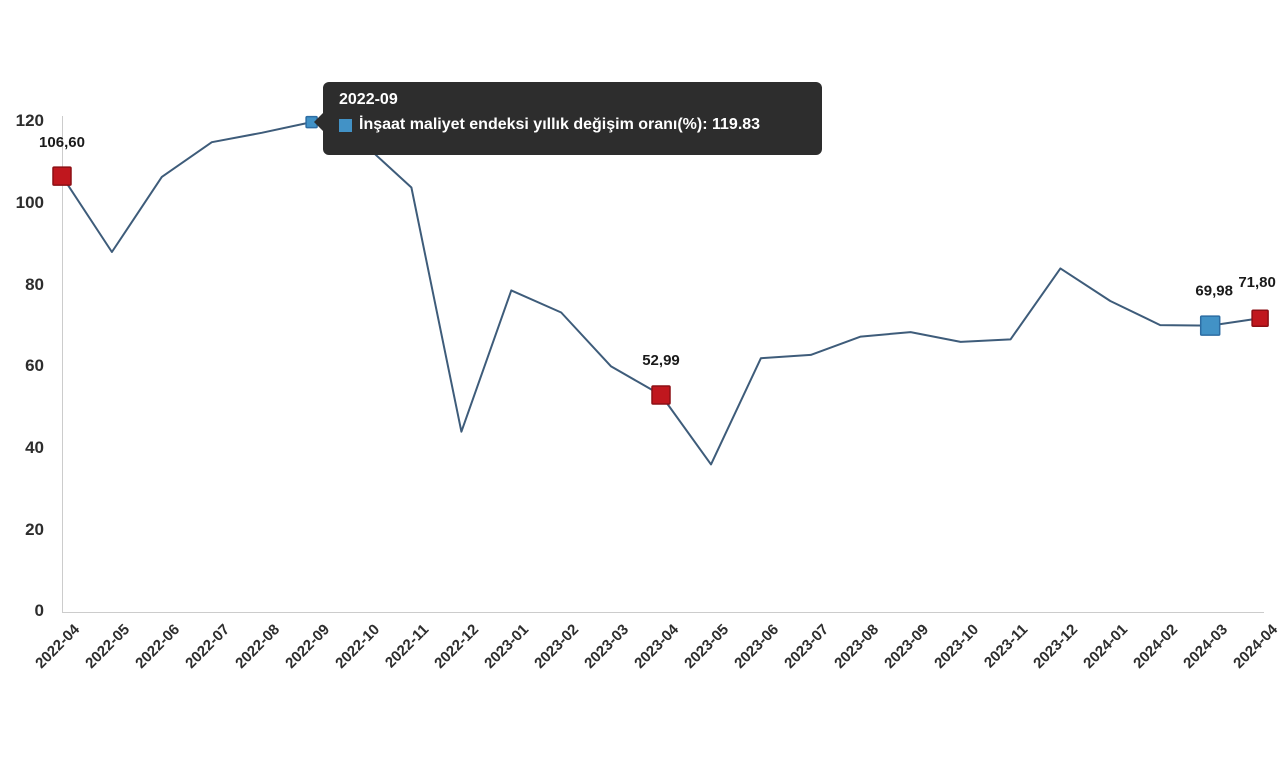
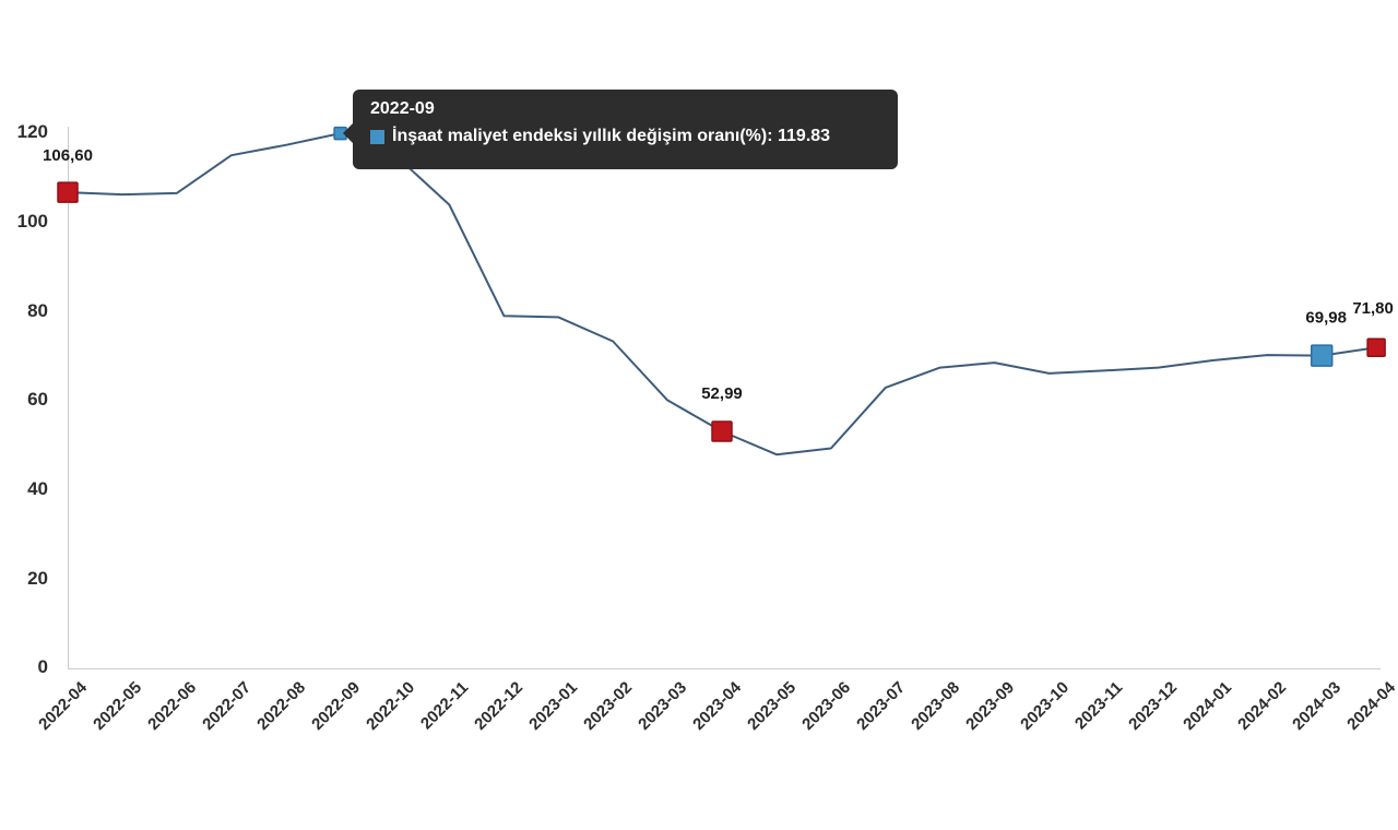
2022-05: 88 -> 106
2022-12: 44 -> 79
2023-05: 36 -> 48
2023-06: 62 -> 49
2023-12: 84 -> 67
2024-01: 76 -> 69
